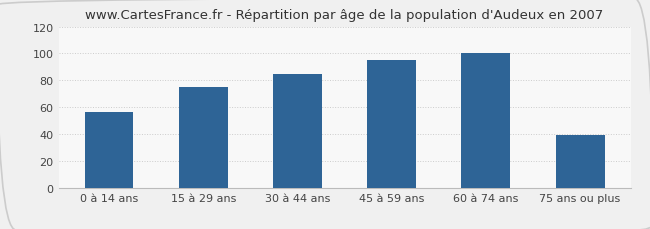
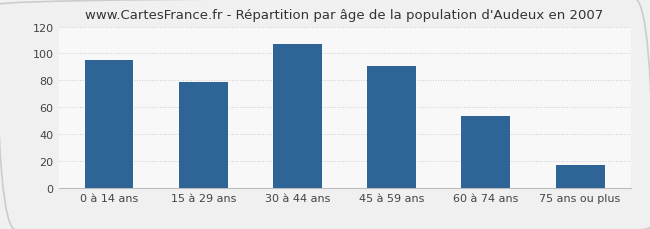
0 à 14 ans: 56 -> 95
15 à 29 ans: 75 -> 79
30 à 44 ans: 85 -> 107
45 à 59 ans: 95 -> 91
60 à 74 ans: 100 -> 53
75 ans ou plus: 39 -> 17
